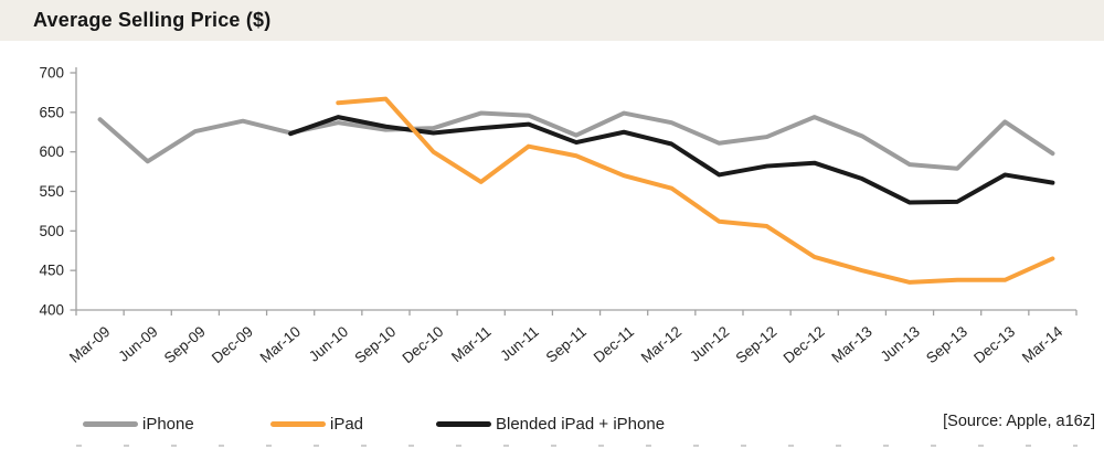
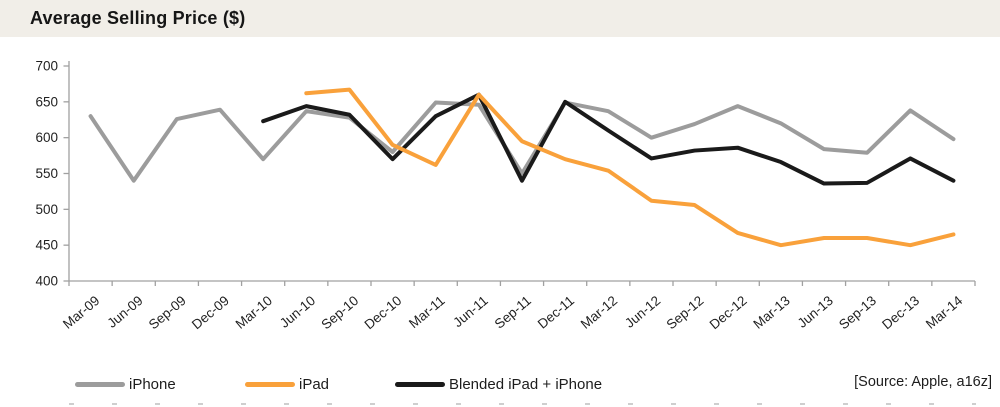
iPhone/Mar-09: 640 -> 630
iPhone/Jun-09: 590 -> 540
iPhone/Mar-10: 620 -> 570
iPhone/Dec-10: 630 -> 580
iPad/Dec-10: 600 -> 590
Blended iPad + iPhone/Dec-10: 620 -> 570
iPad/Jun-11: 610 -> 660
Blended iPad + iPhone/Jun-11: 640 -> 660
iPhone/Sep-11: 620 -> 550
Blended iPad + iPhone/Sep-11: 610 -> 540
Blended iPad + iPhone/Dec-11: 620 -> 650
iPhone/Jun-12: 610 -> 600
iPad/Jun-13: 440 -> 460
iPad/Sep-13: 440 -> 460
iPad/Dec-13: 440 -> 450
Blended iPad + iPhone/Mar-14: 560 -> 540
